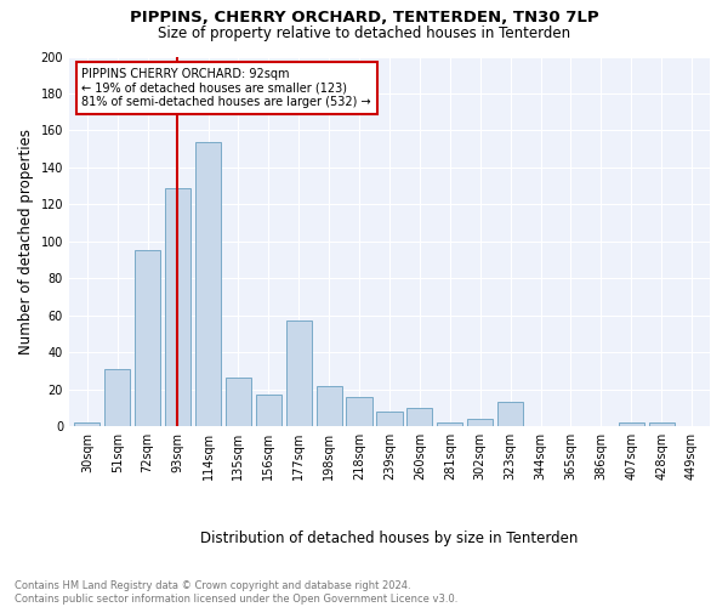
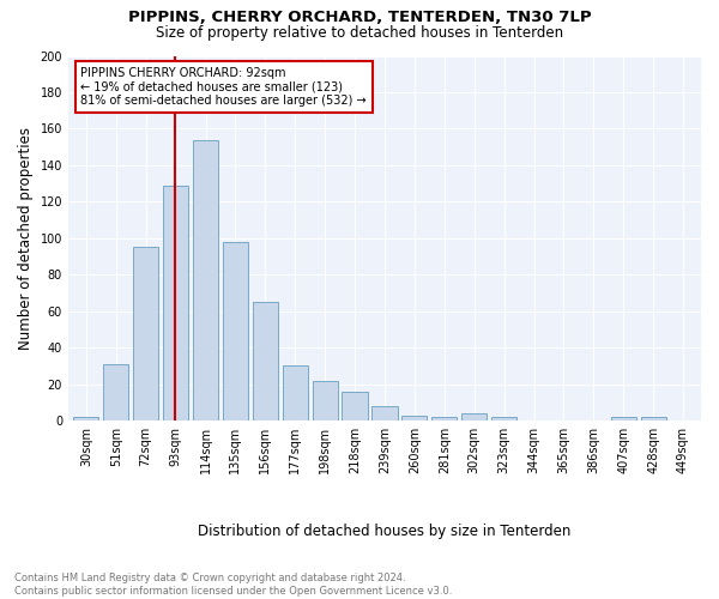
135sqm: 26 -> 98
156sqm: 17 -> 65
177sqm: 57 -> 30
260sqm: 10 -> 3
323sqm: 13 -> 2
